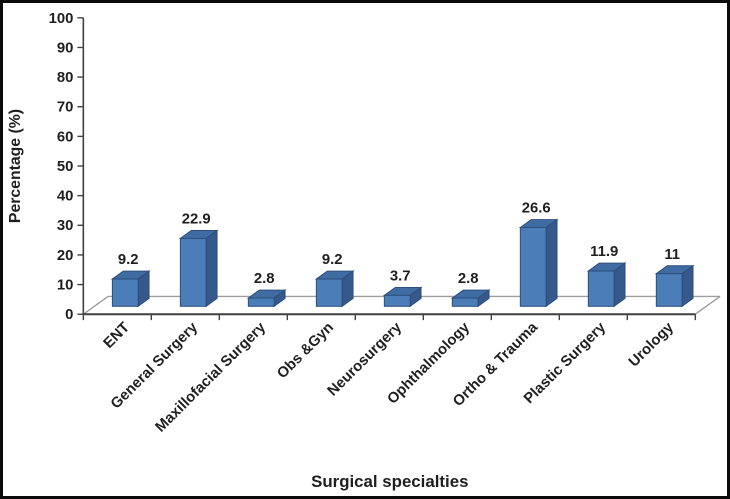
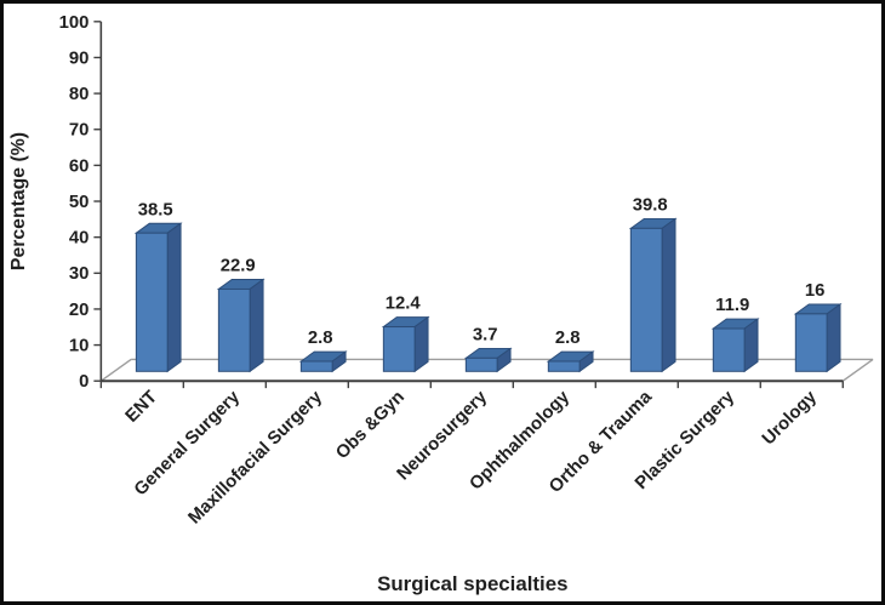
ENT: 9.2 -> 38.5
Obs &Gyn: 9.2 -> 12.4
Ortho & Trauma: 26.6 -> 39.8
Urology: 11 -> 16
